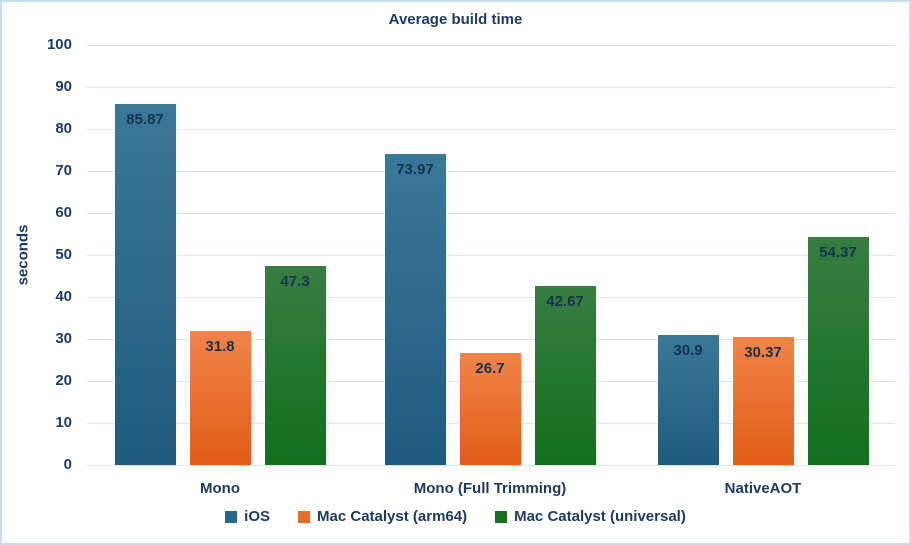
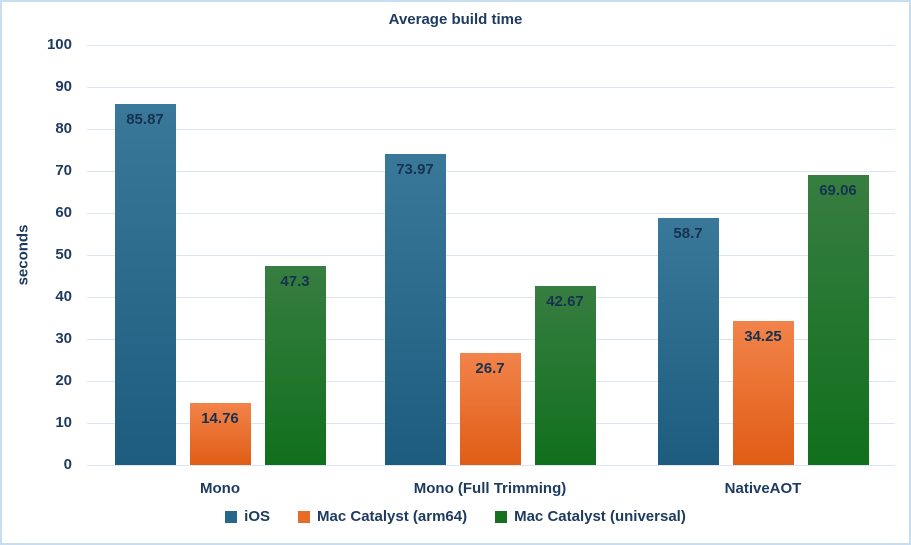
Mac Catalyst (arm64)/Mono: 31.8 -> 14.76
iOS/NativeAOT: 30.9 -> 58.7
Mac Catalyst (arm64)/NativeAOT: 30.37 -> 34.25
Mac Catalyst (universal)/NativeAOT: 54.37 -> 69.06
